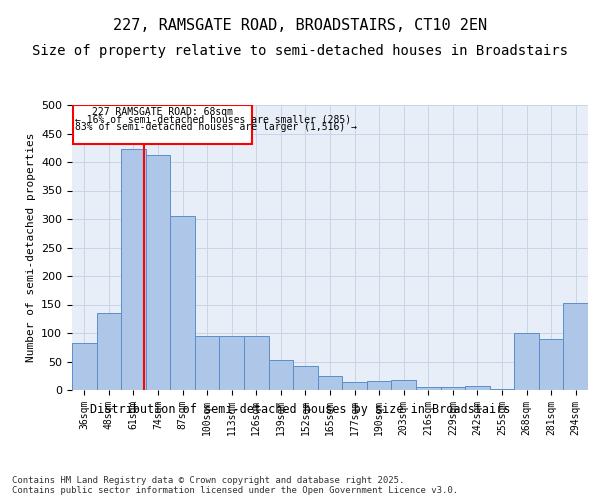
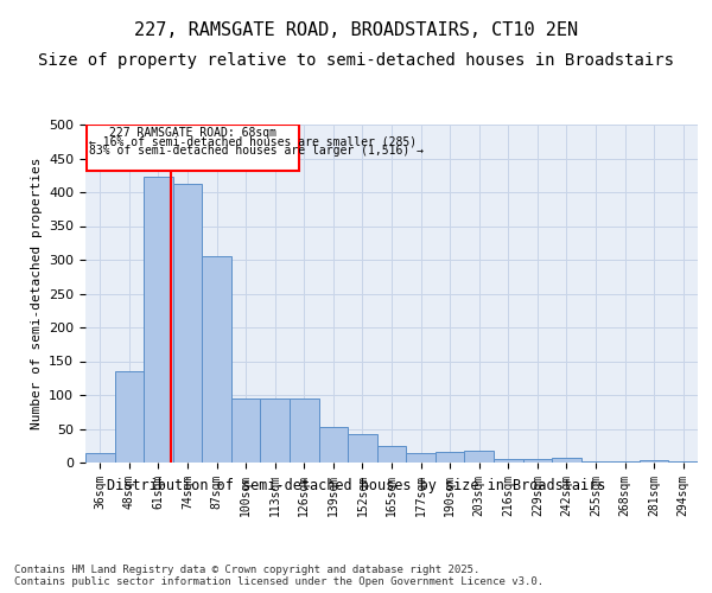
36sqm: 82 -> 14
268sqm: 100 -> 2
281sqm: 90 -> 3
294sqm: 152 -> 1
